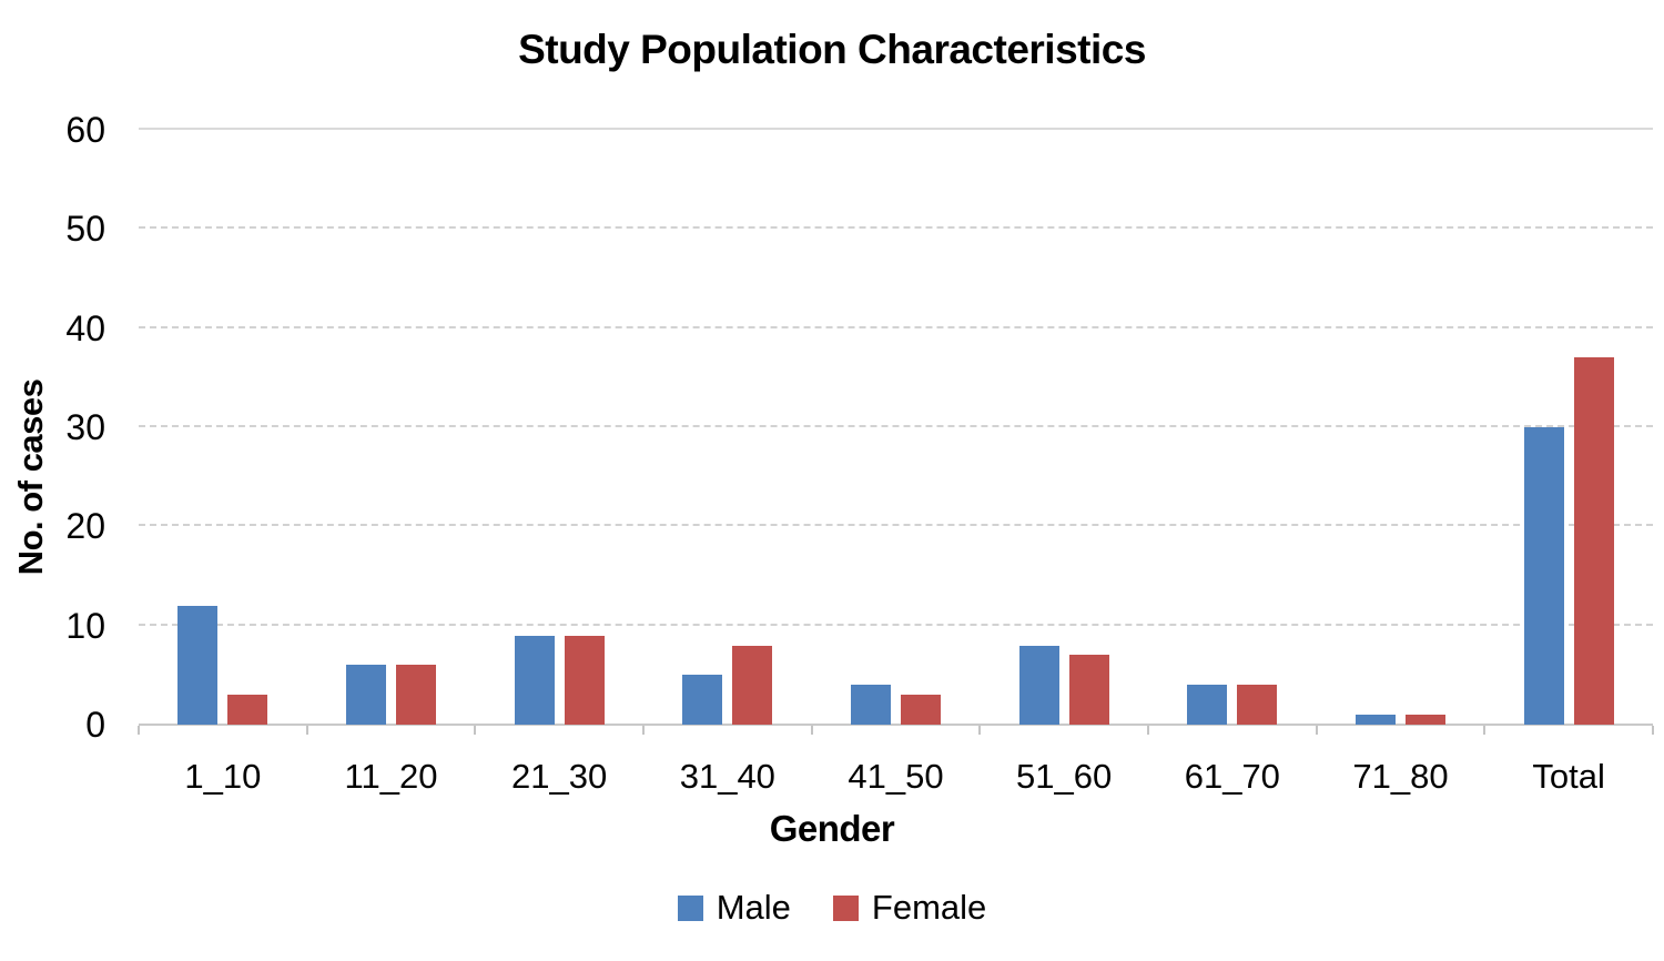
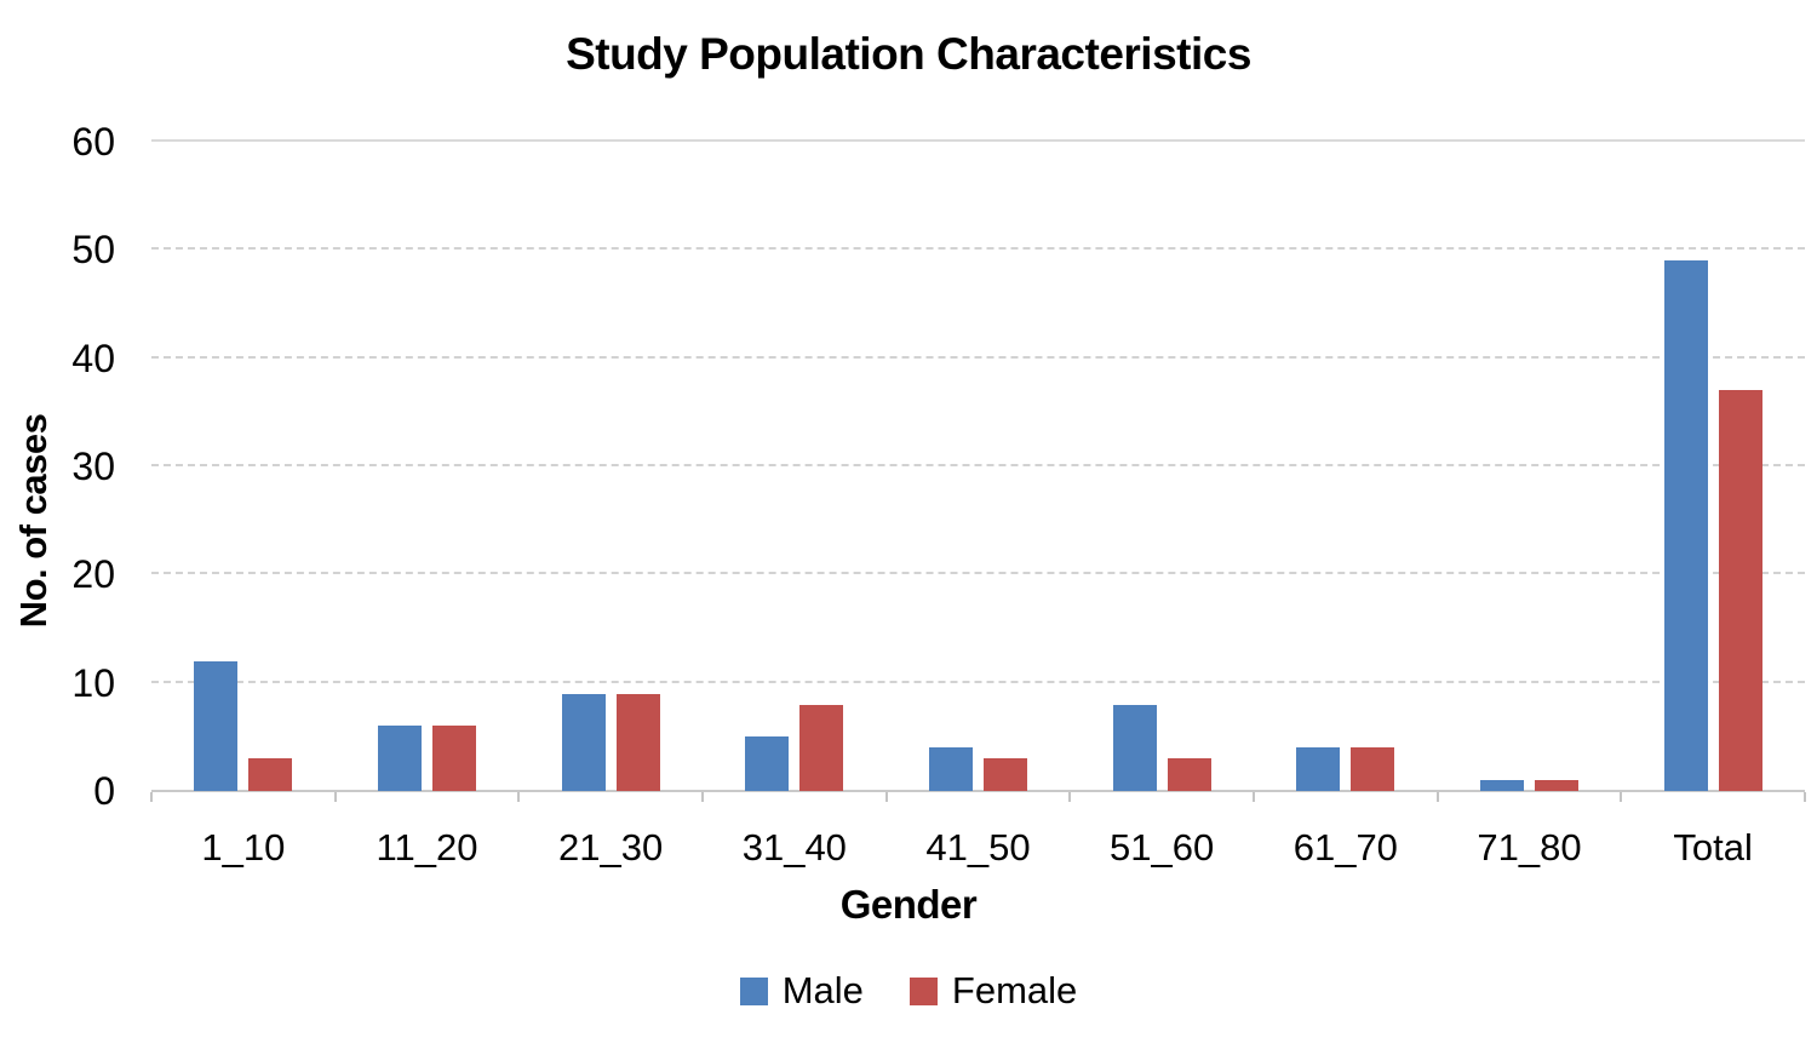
Female/51_60: 7 -> 3
Male/Total: 30 -> 49
